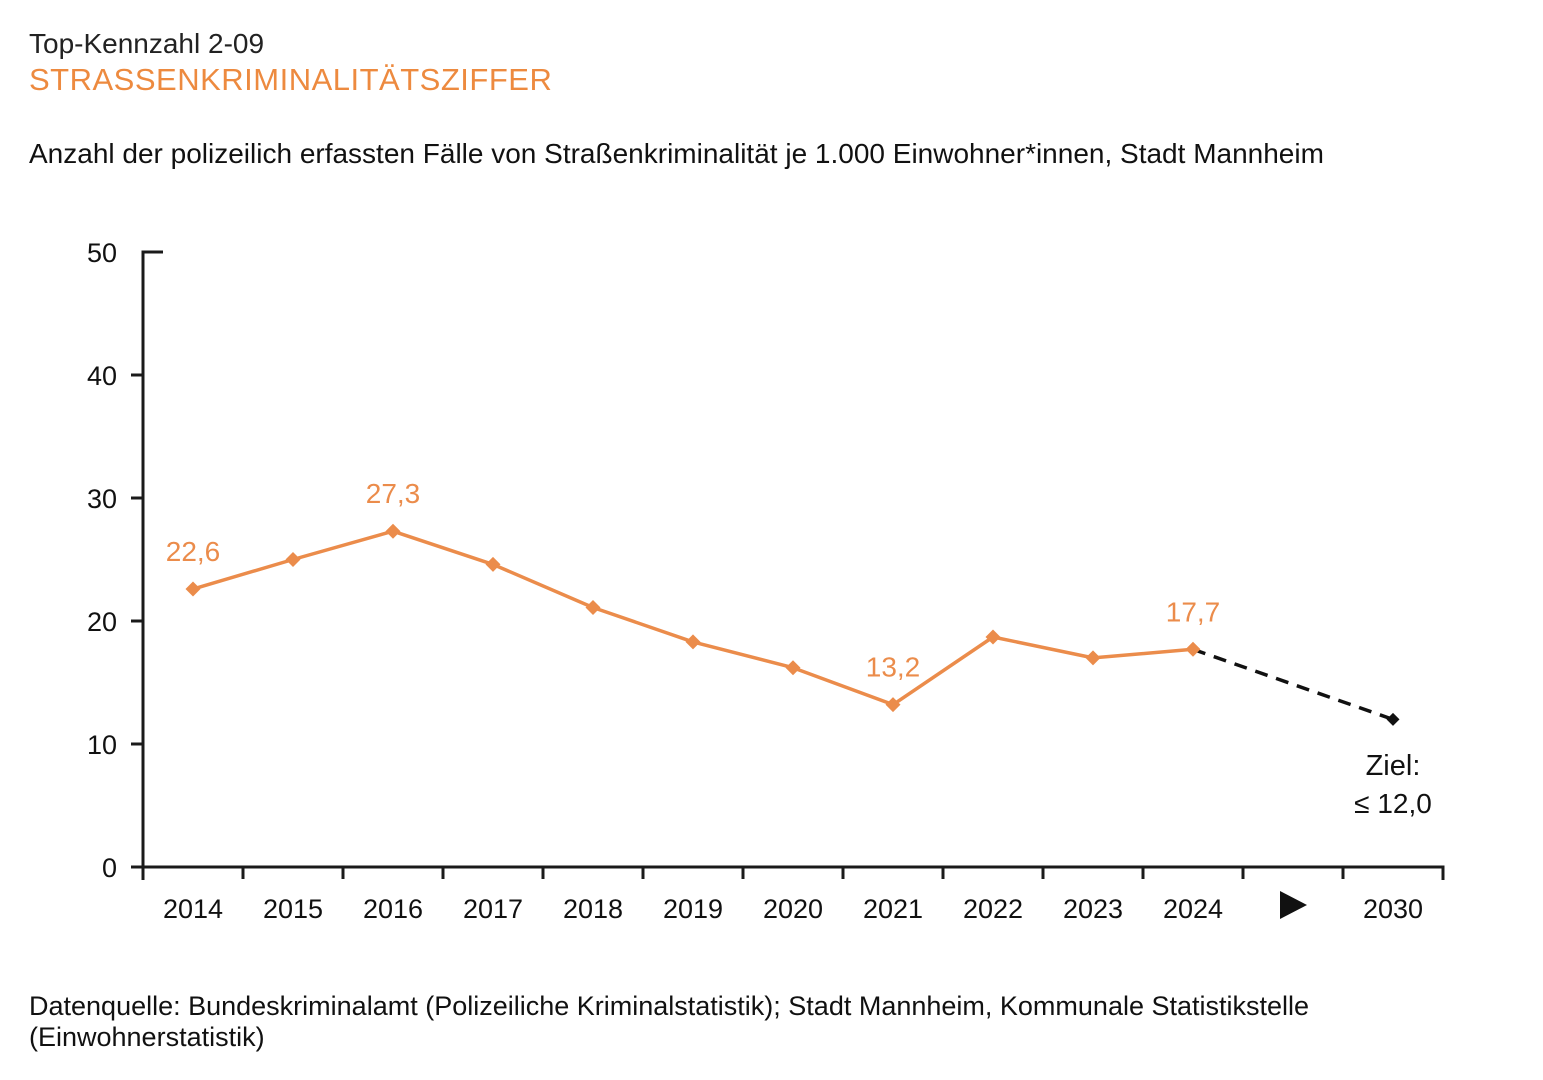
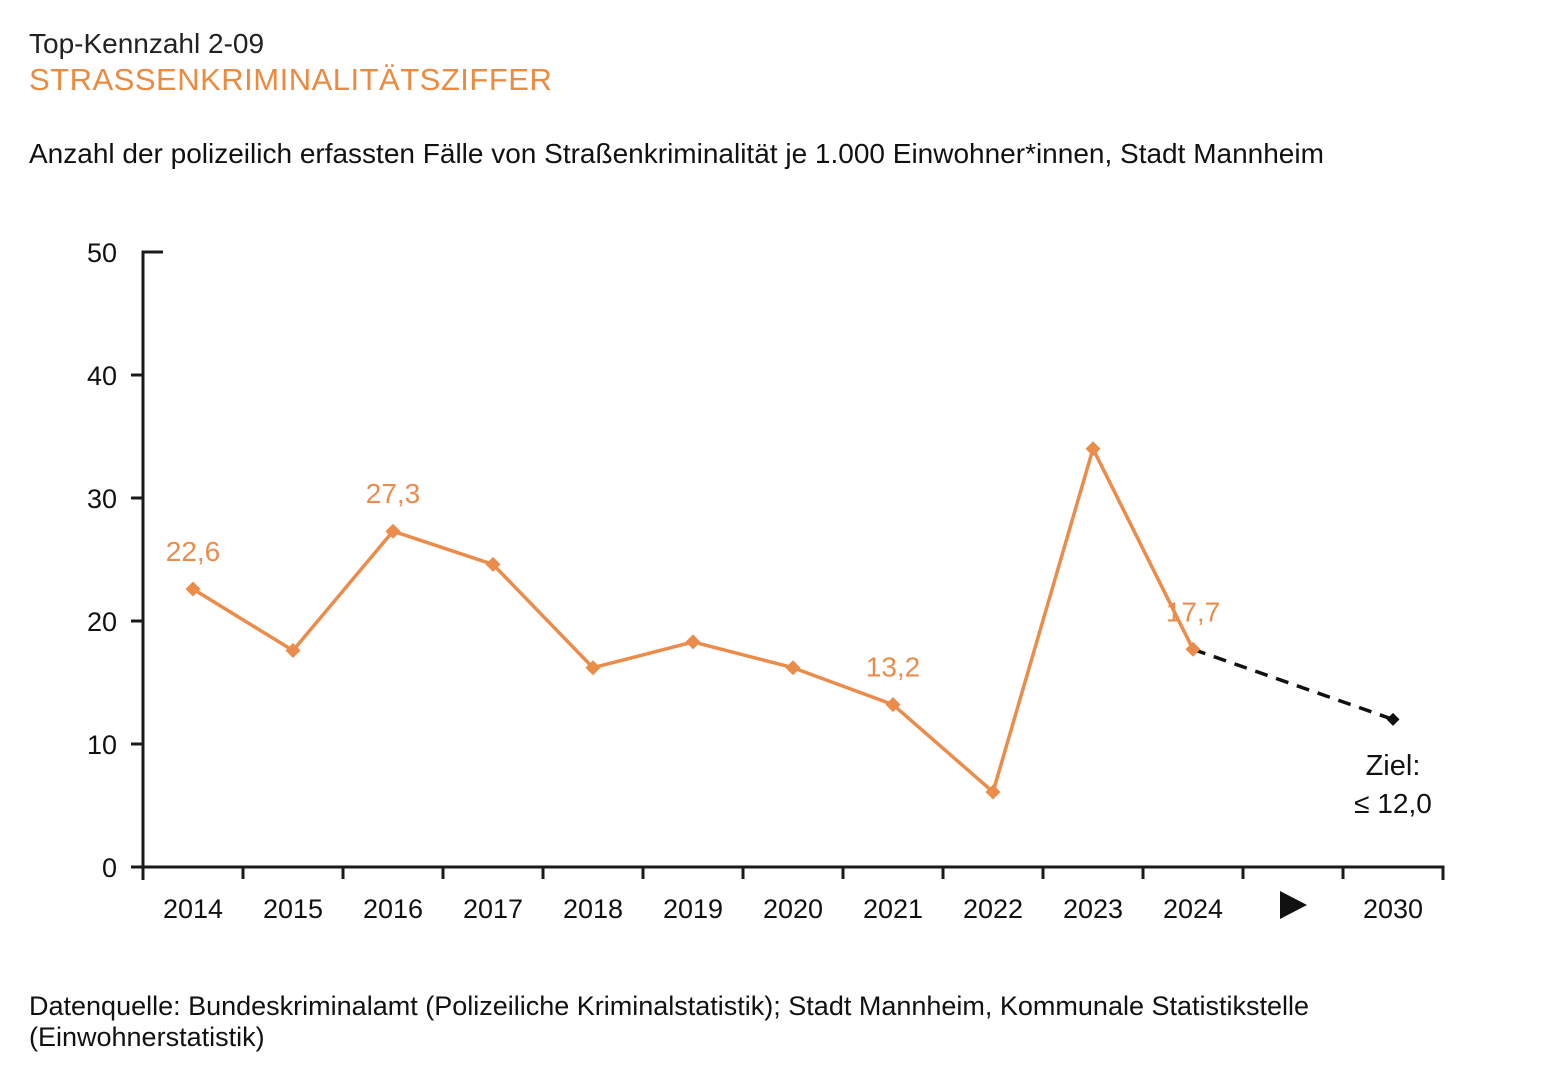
2015: 25.0 -> 17.6
2018: 21.1 -> 16.2
2022: 18.7 -> 6.1
2023: 17.0 -> 34.0
